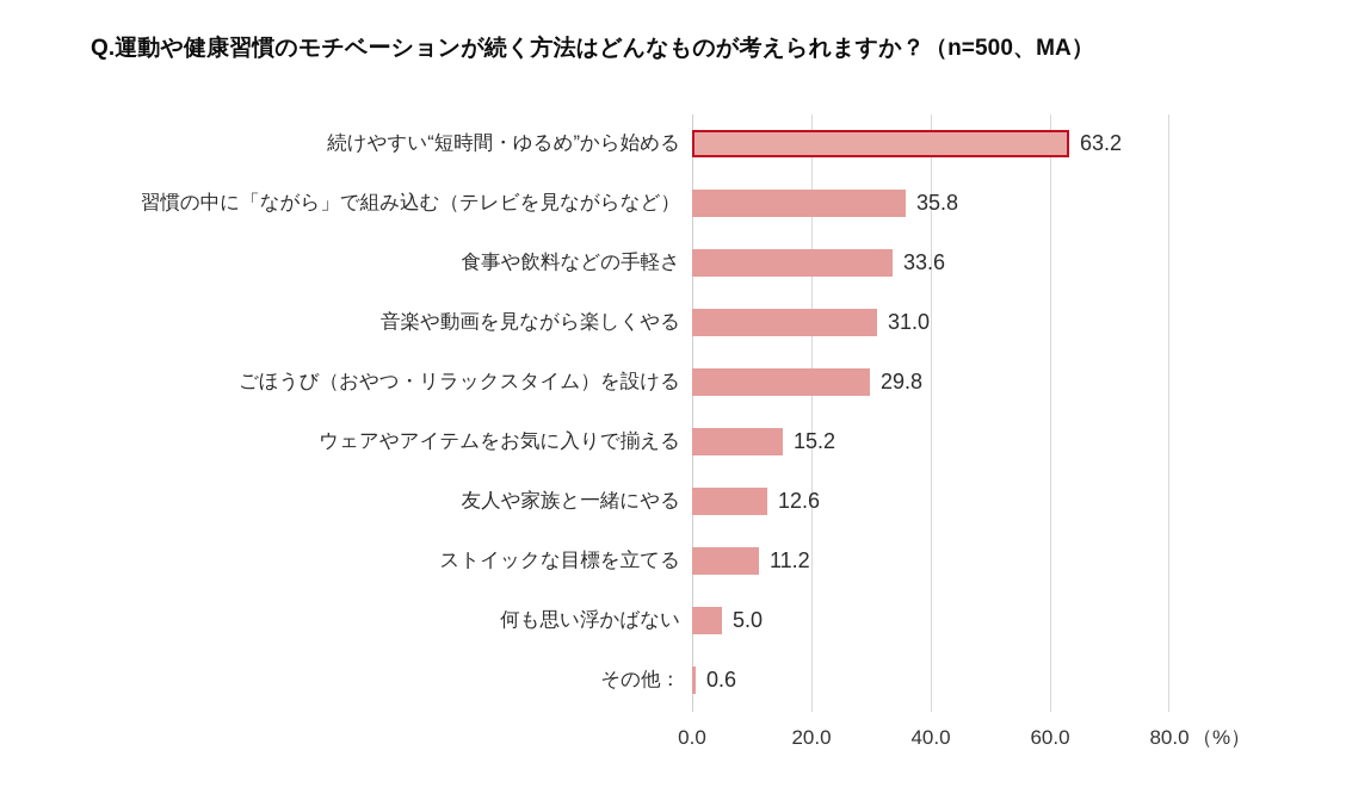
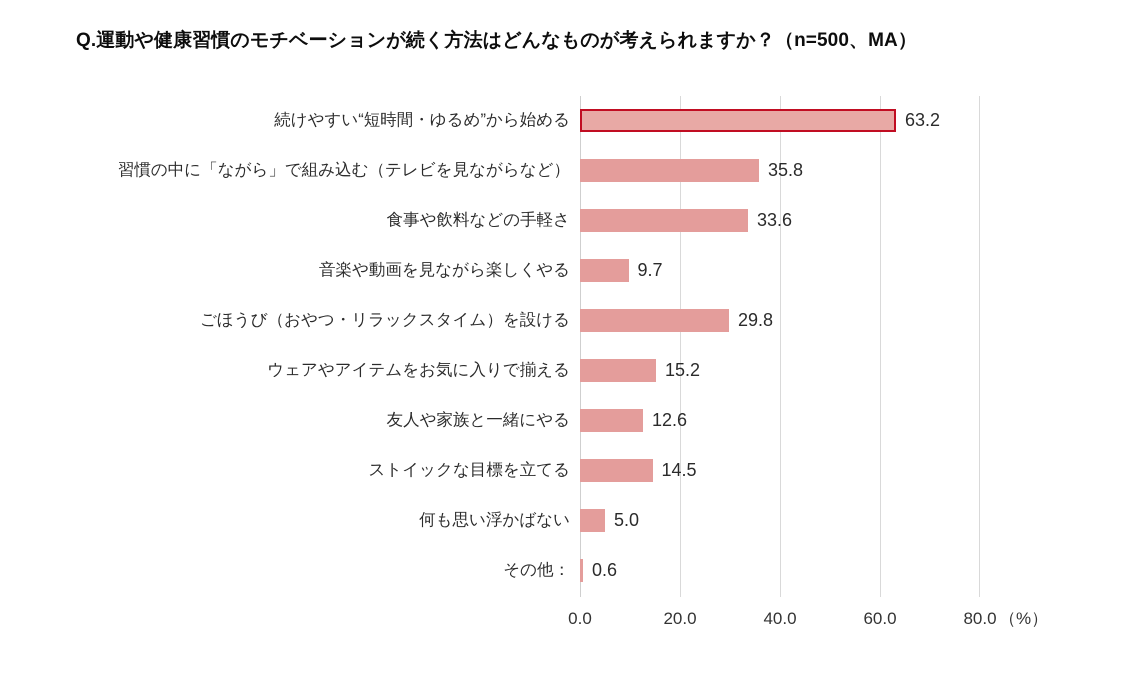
音楽や動画を見ながら楽しくやる: 31.0 -> 9.7
ストイックな目標を立てる: 11.2 -> 14.5
